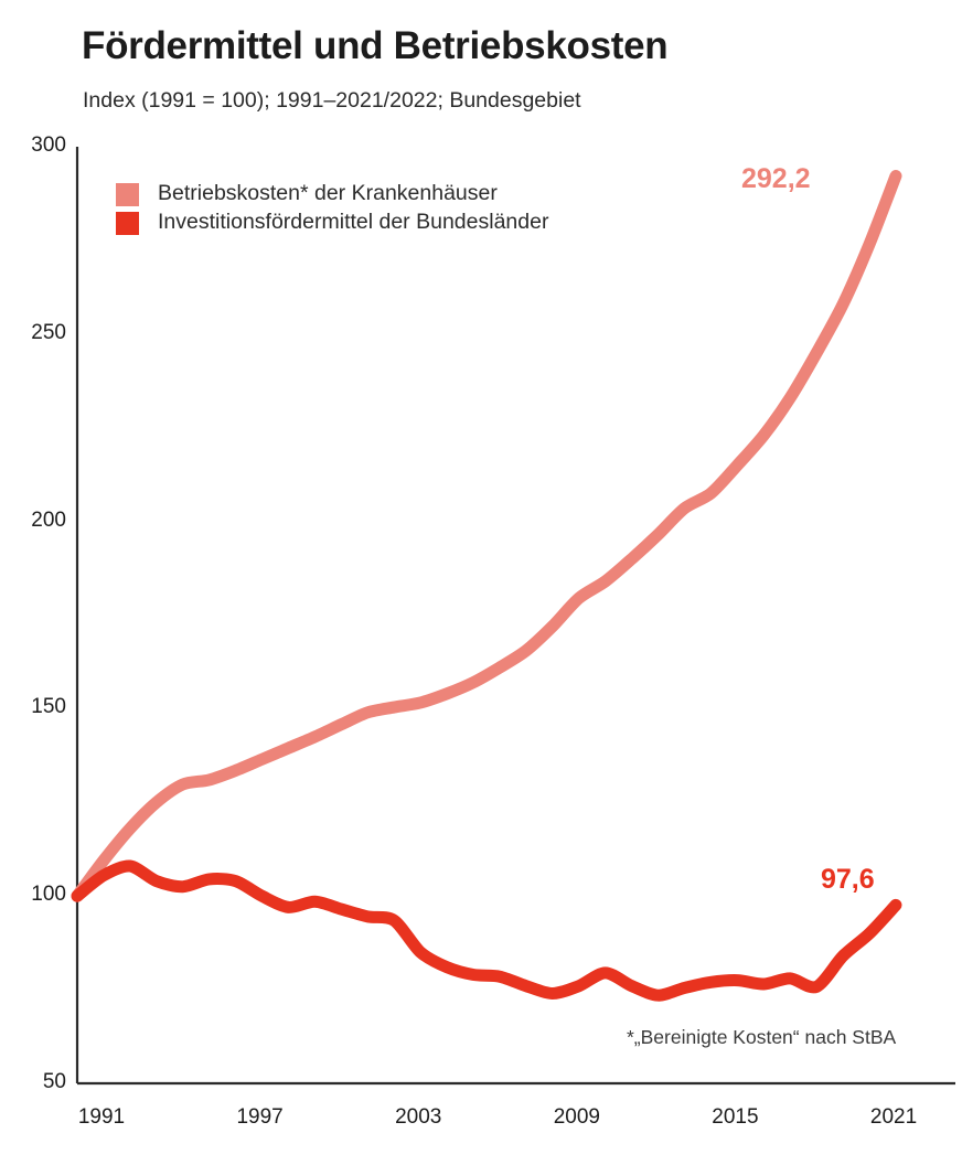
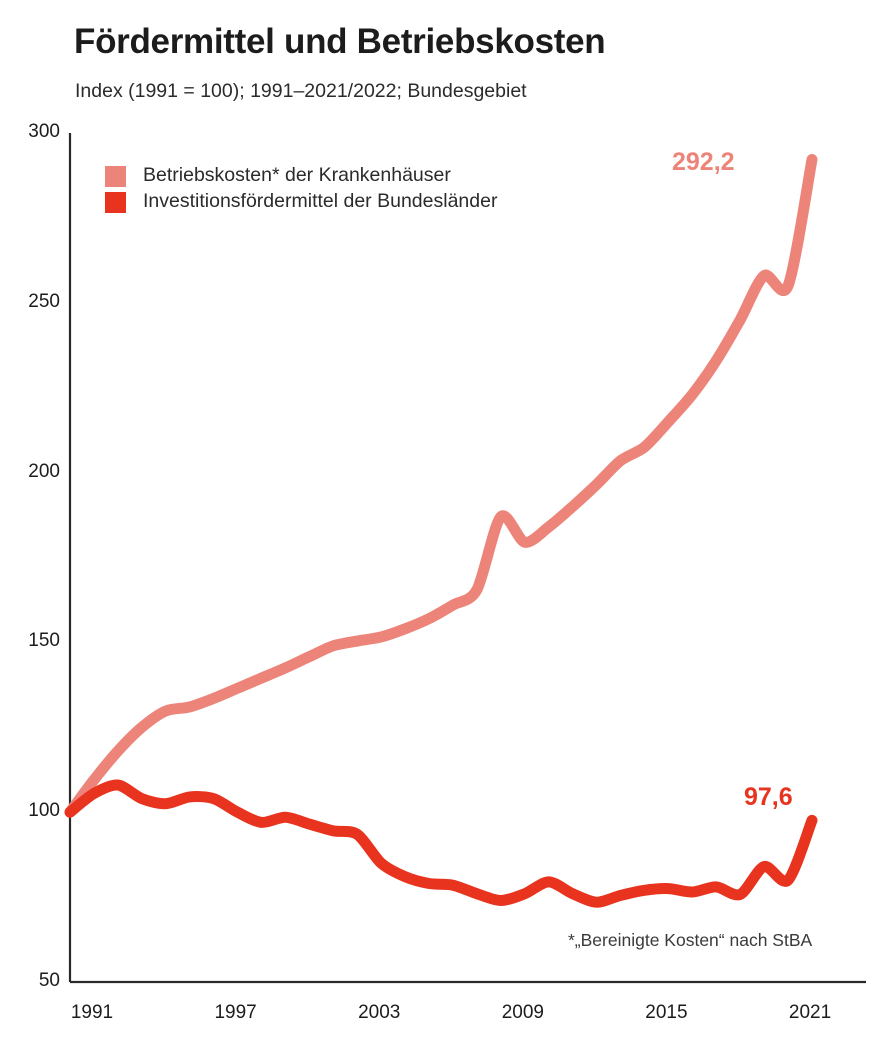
Betriebskosten* der Krankenhäuser/2009: 172 -> 187
Betriebskosten* der Krankenhäuser/2021: 274 -> 255
Investitionsfördermittel der Bundesländer/2021: 90 -> 80
